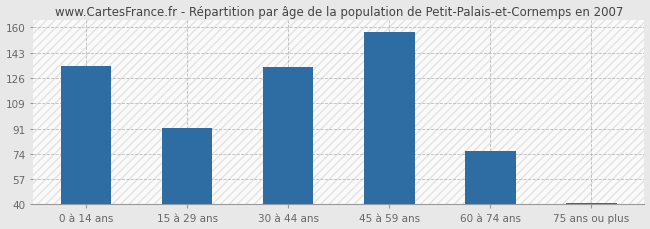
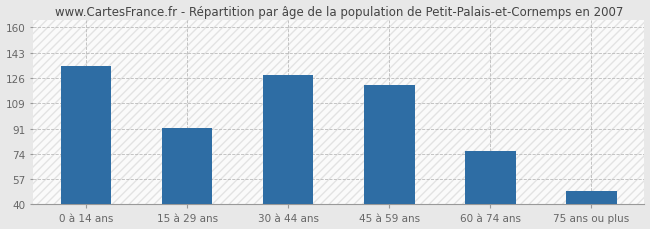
30 à 44 ans: 133 -> 128
45 à 59 ans: 157 -> 121
75 ans ou plus: 41 -> 49
